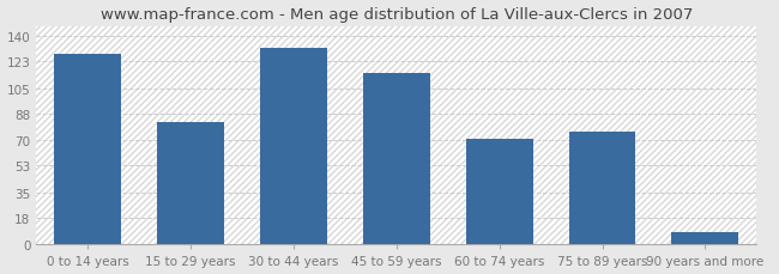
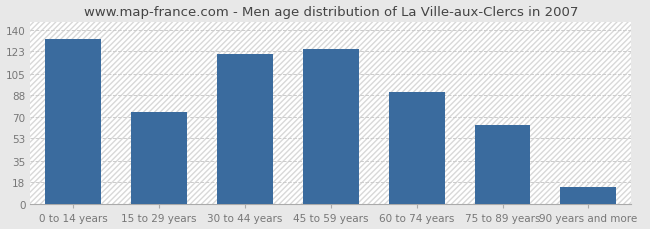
0 to 14 years: 128 -> 133
15 to 29 years: 82 -> 74
30 to 44 years: 132 -> 121
45 to 59 years: 115 -> 125
60 to 74 years: 71 -> 90
75 to 89 years: 76 -> 64
90 years and more: 8 -> 14
